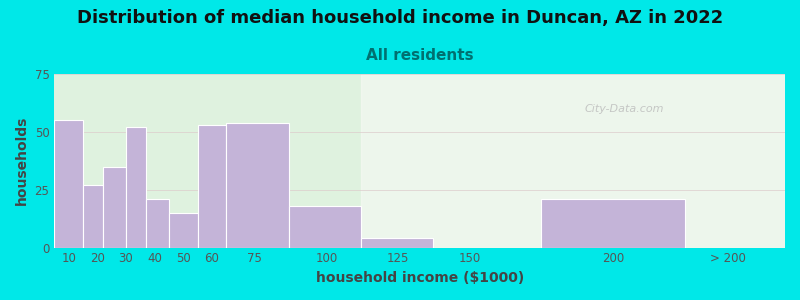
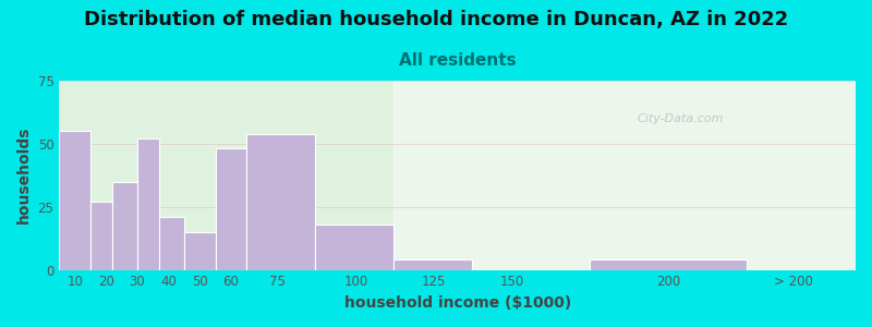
60: 53 -> 48
200: 21 -> 4
